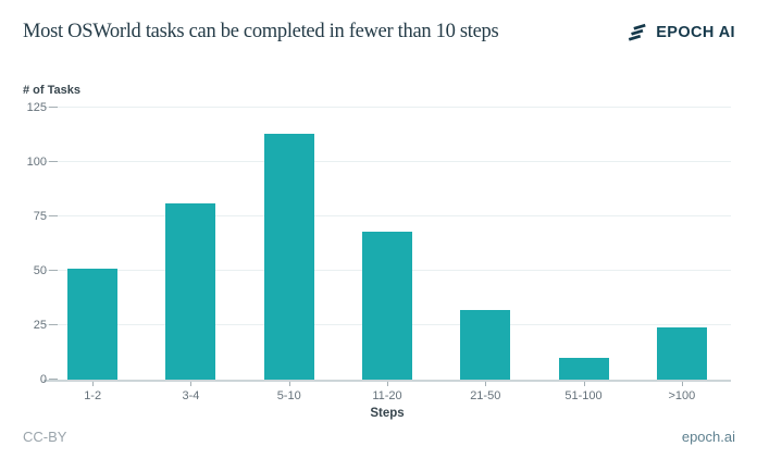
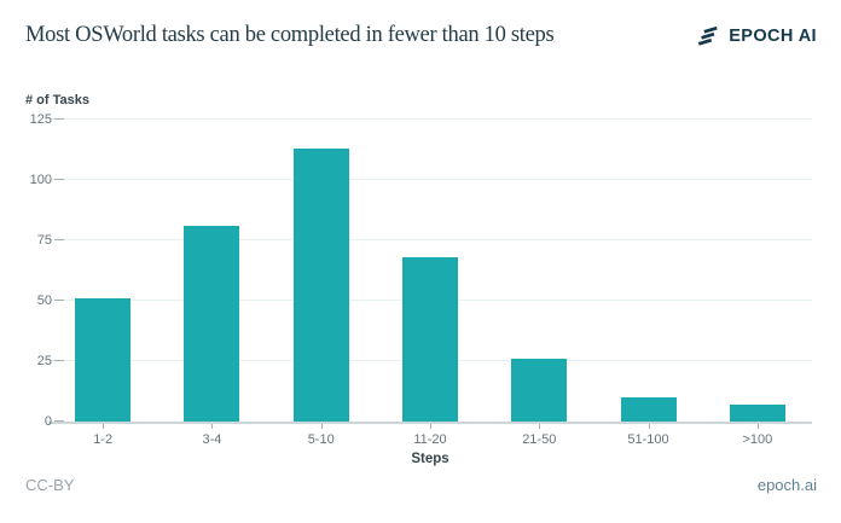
21-50: 32 -> 26
>100: 24 -> 7
